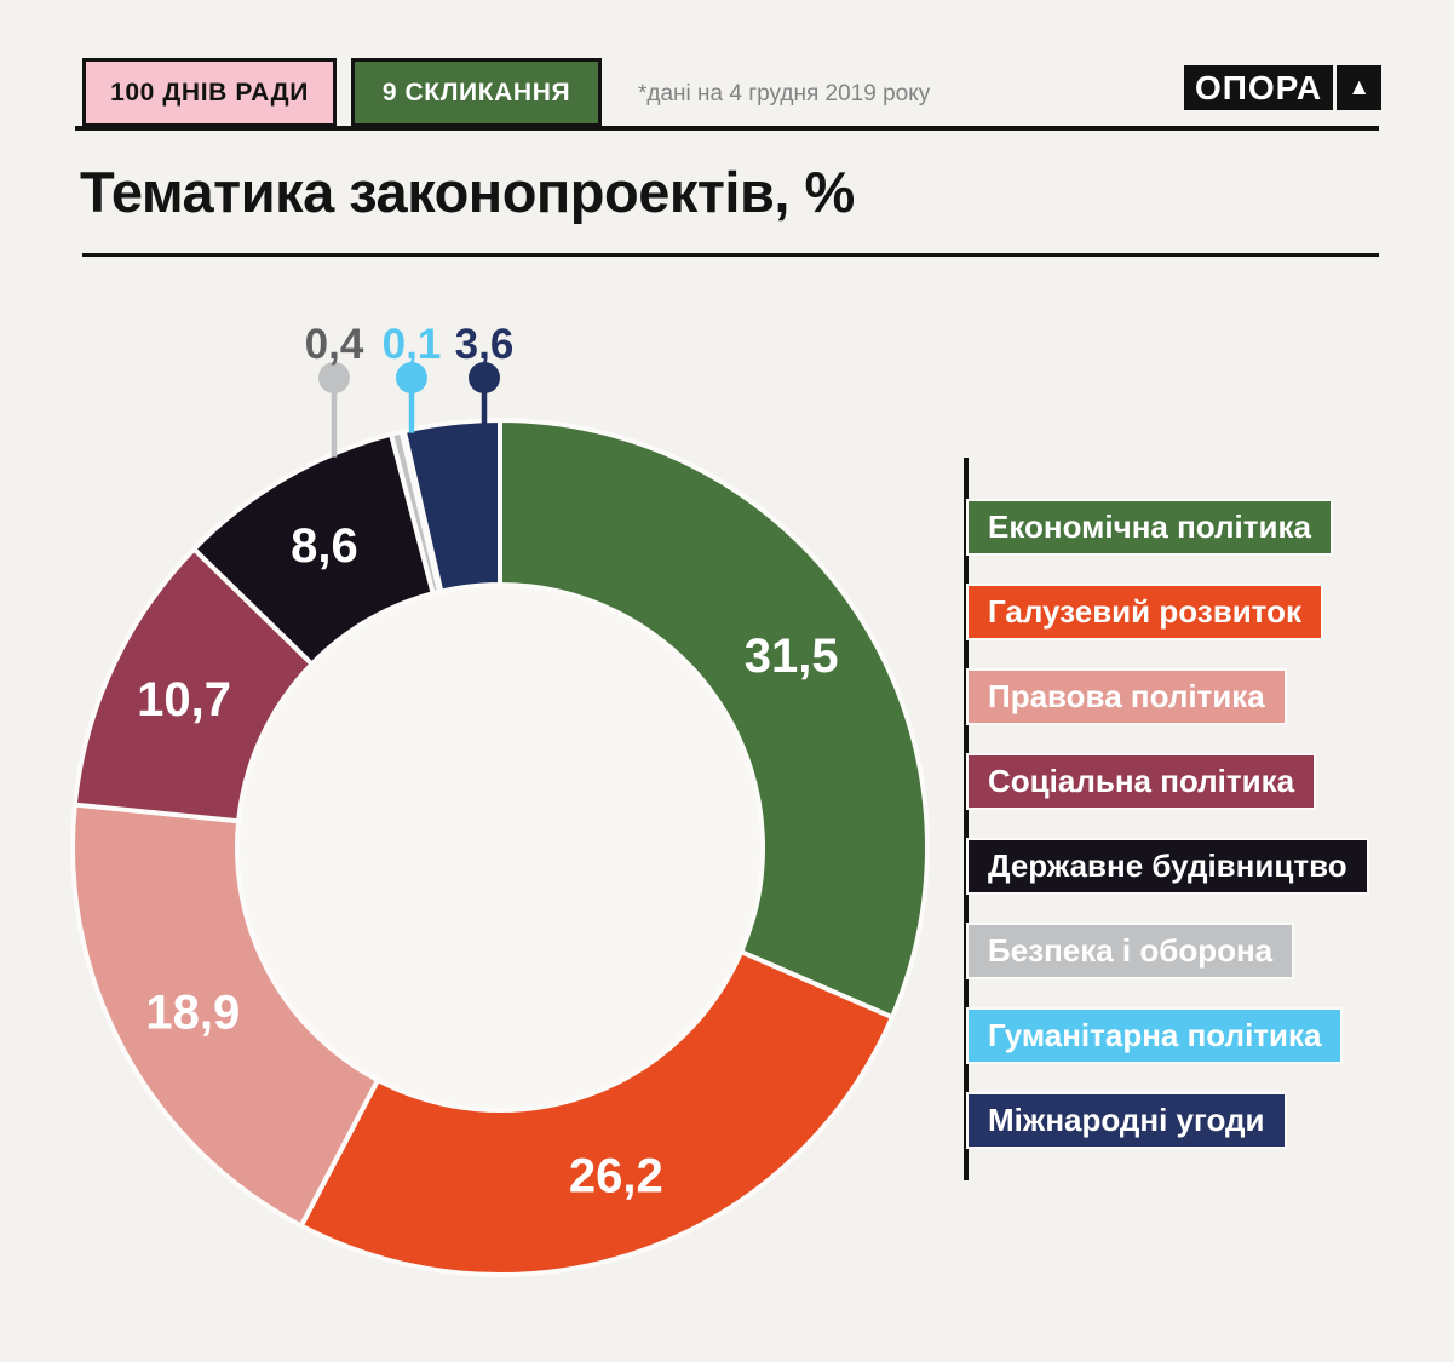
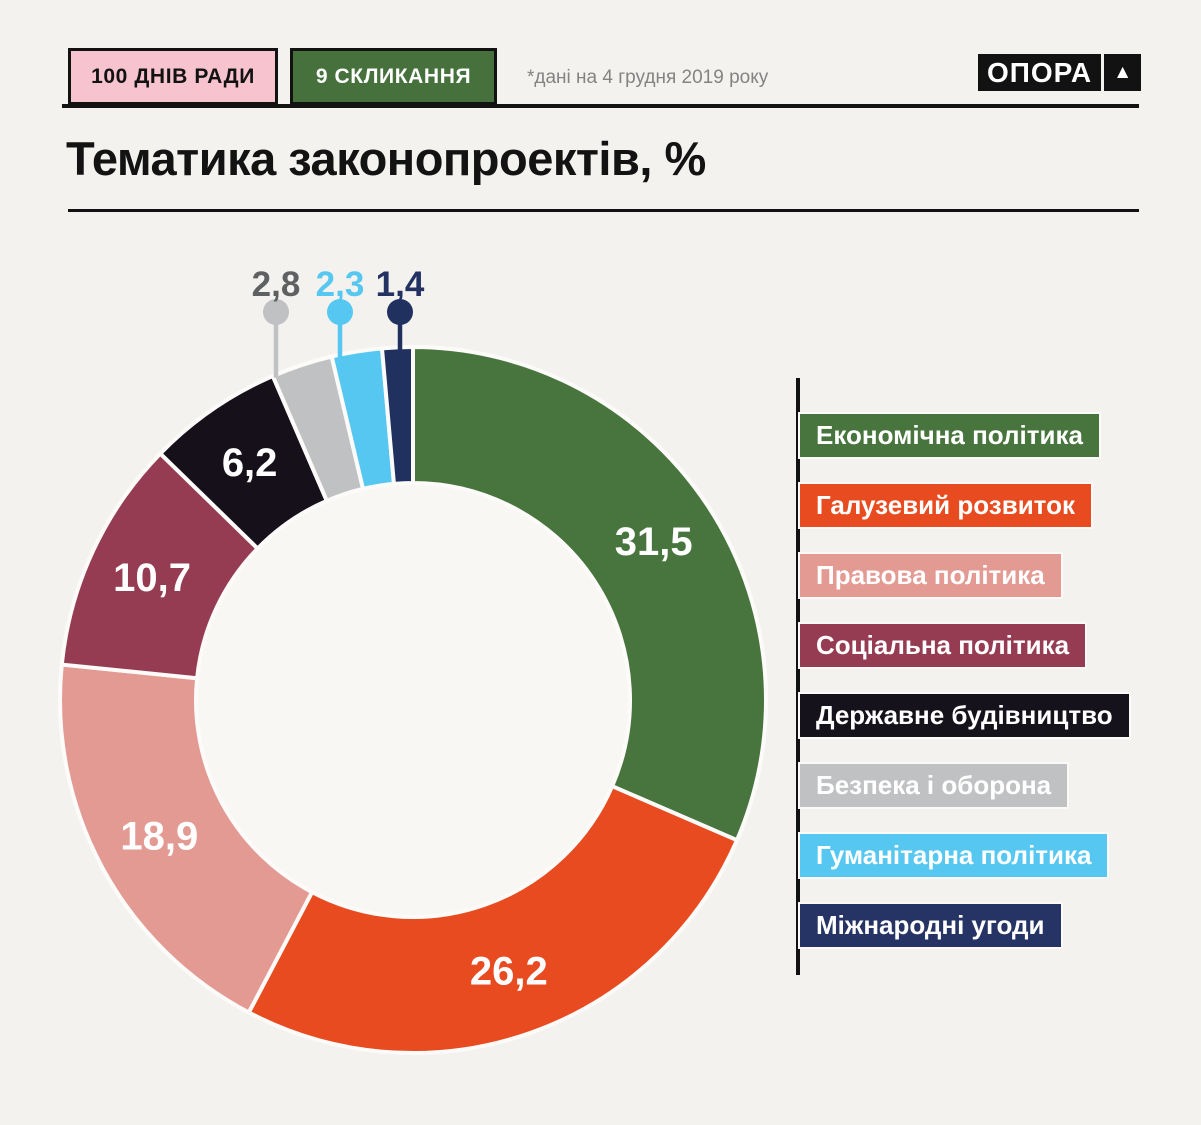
Державне будівництво: 8,6 -> 6,2
Безпека і оборона: 0,4 -> 2,8
Гуманітарна політика: 0,1 -> 2,3
Міжнародні угоди: 3,6 -> 1,4
